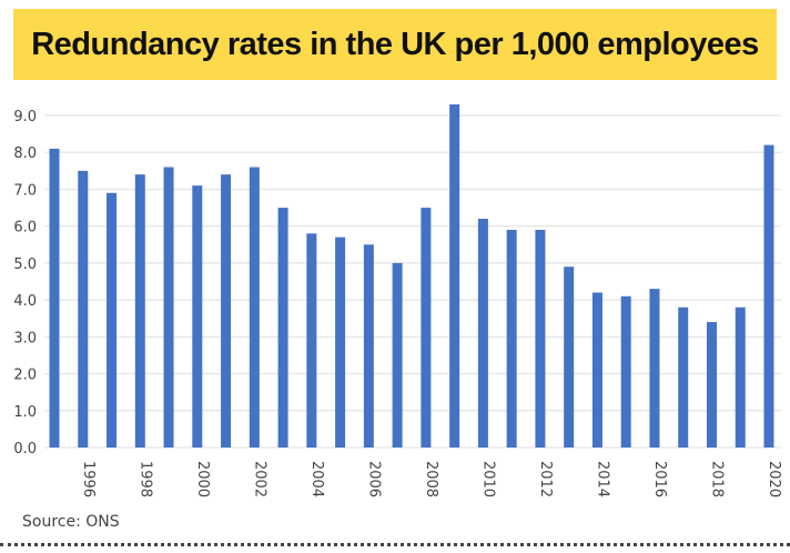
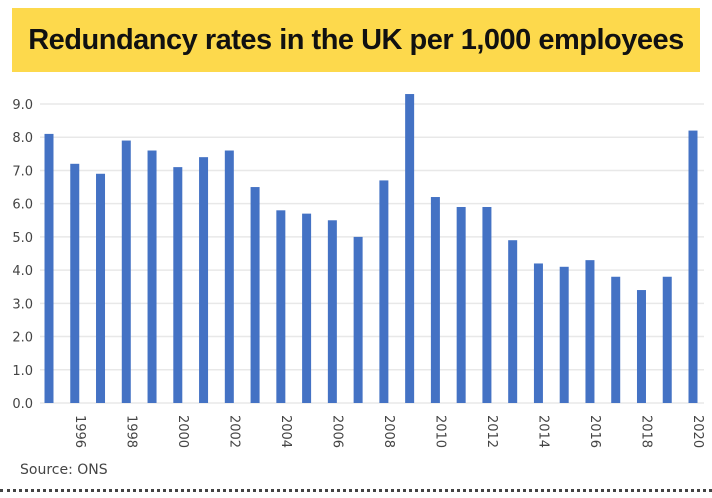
1996: 7.5 -> 7.2
1998: 7.4 -> 7.9
2008: 6.5 -> 6.7
